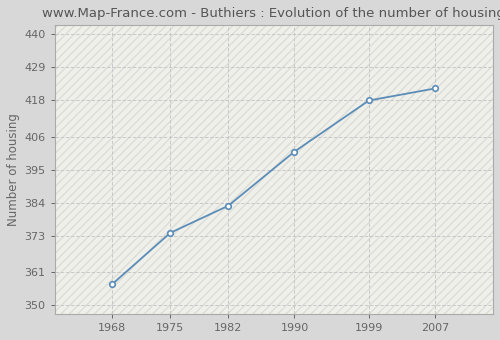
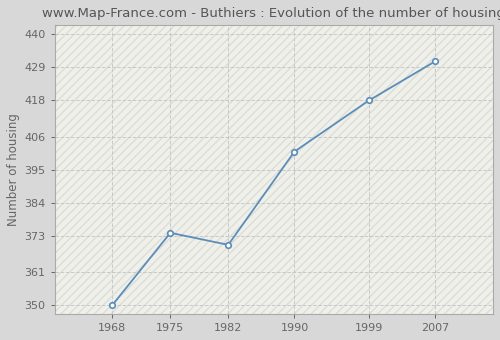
1968: 357 -> 350
1982: 383 -> 370
2007: 422 -> 431
